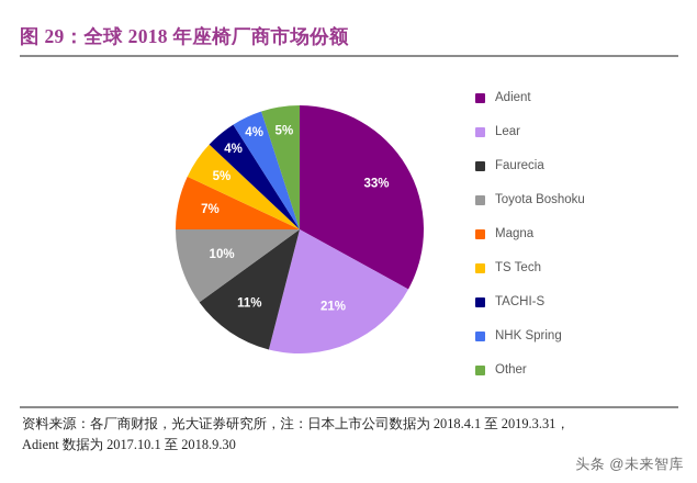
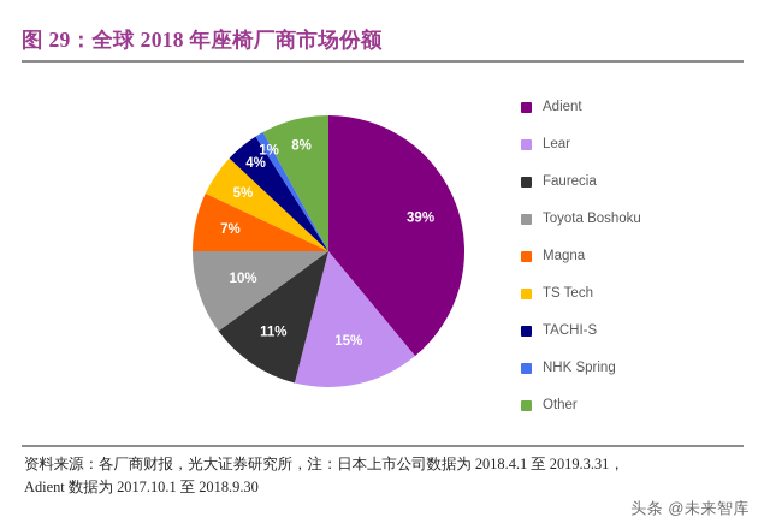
Adient: 33% -> 39%
Lear: 21% -> 15%
NHK Spring: 4% -> 1%
Other: 5% -> 8%
